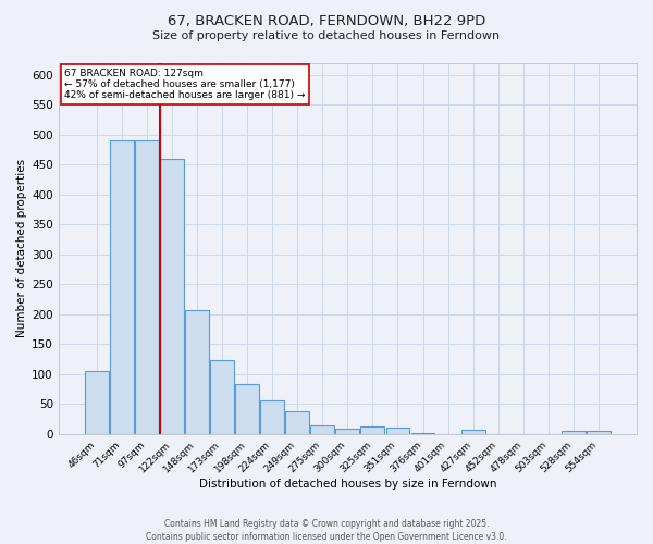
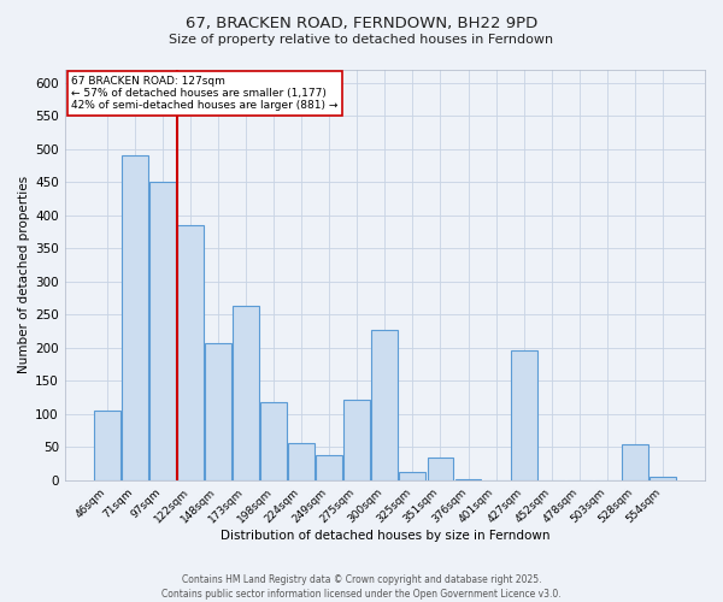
97sqm: 490 -> 450
122sqm: 460 -> 384
173sqm: 124 -> 264
198sqm: 84 -> 118
275sqm: 15 -> 122
300sqm: 9 -> 226
351sqm: 10 -> 34
427sqm: 7 -> 196
528sqm: 6 -> 54
